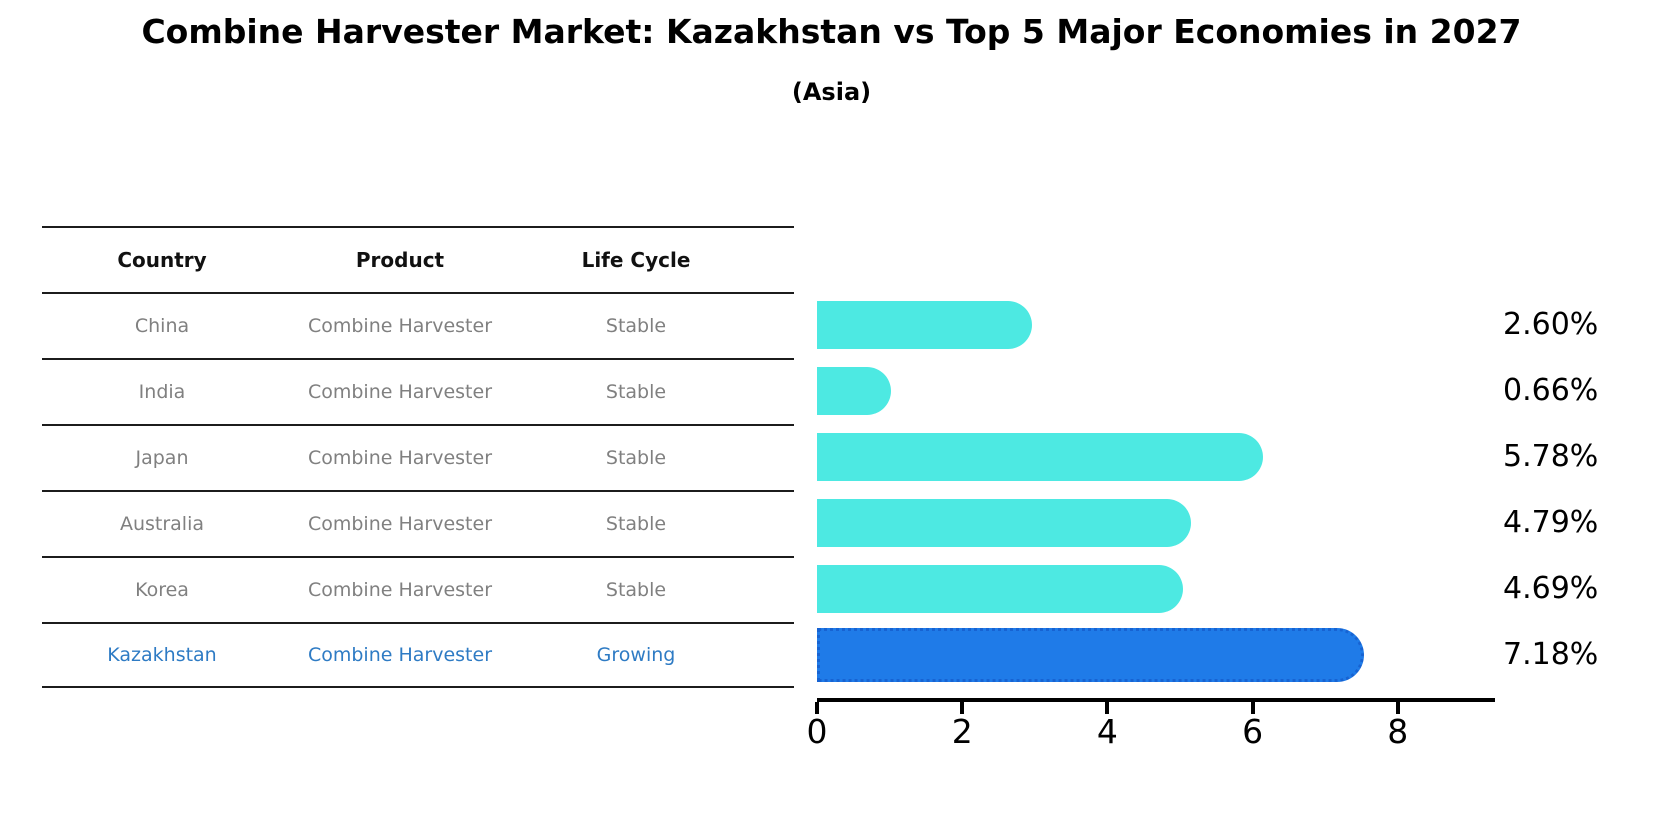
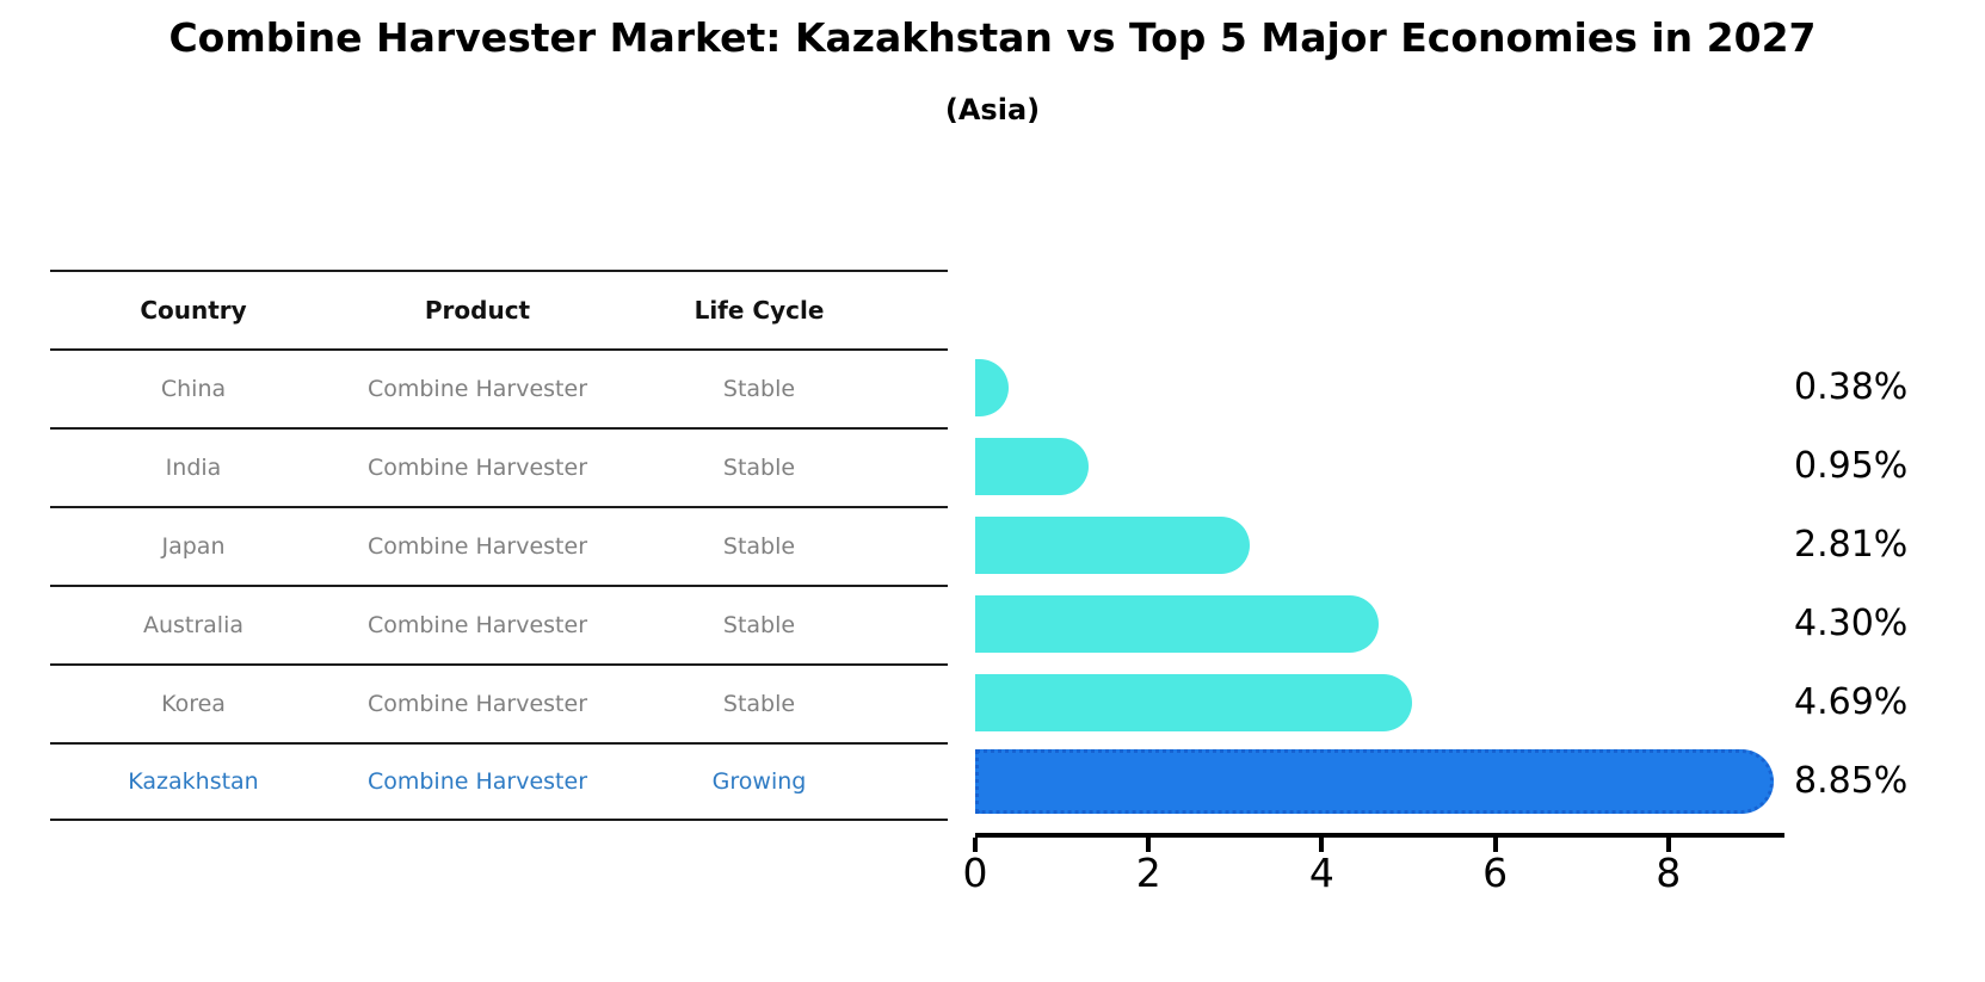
China: 2.60% -> 0.38%
India: 0.66% -> 0.95%
Japan: 5.78% -> 2.81%
Australia: 4.79% -> 4.30%
Kazakhstan: 7.18% -> 8.85%
